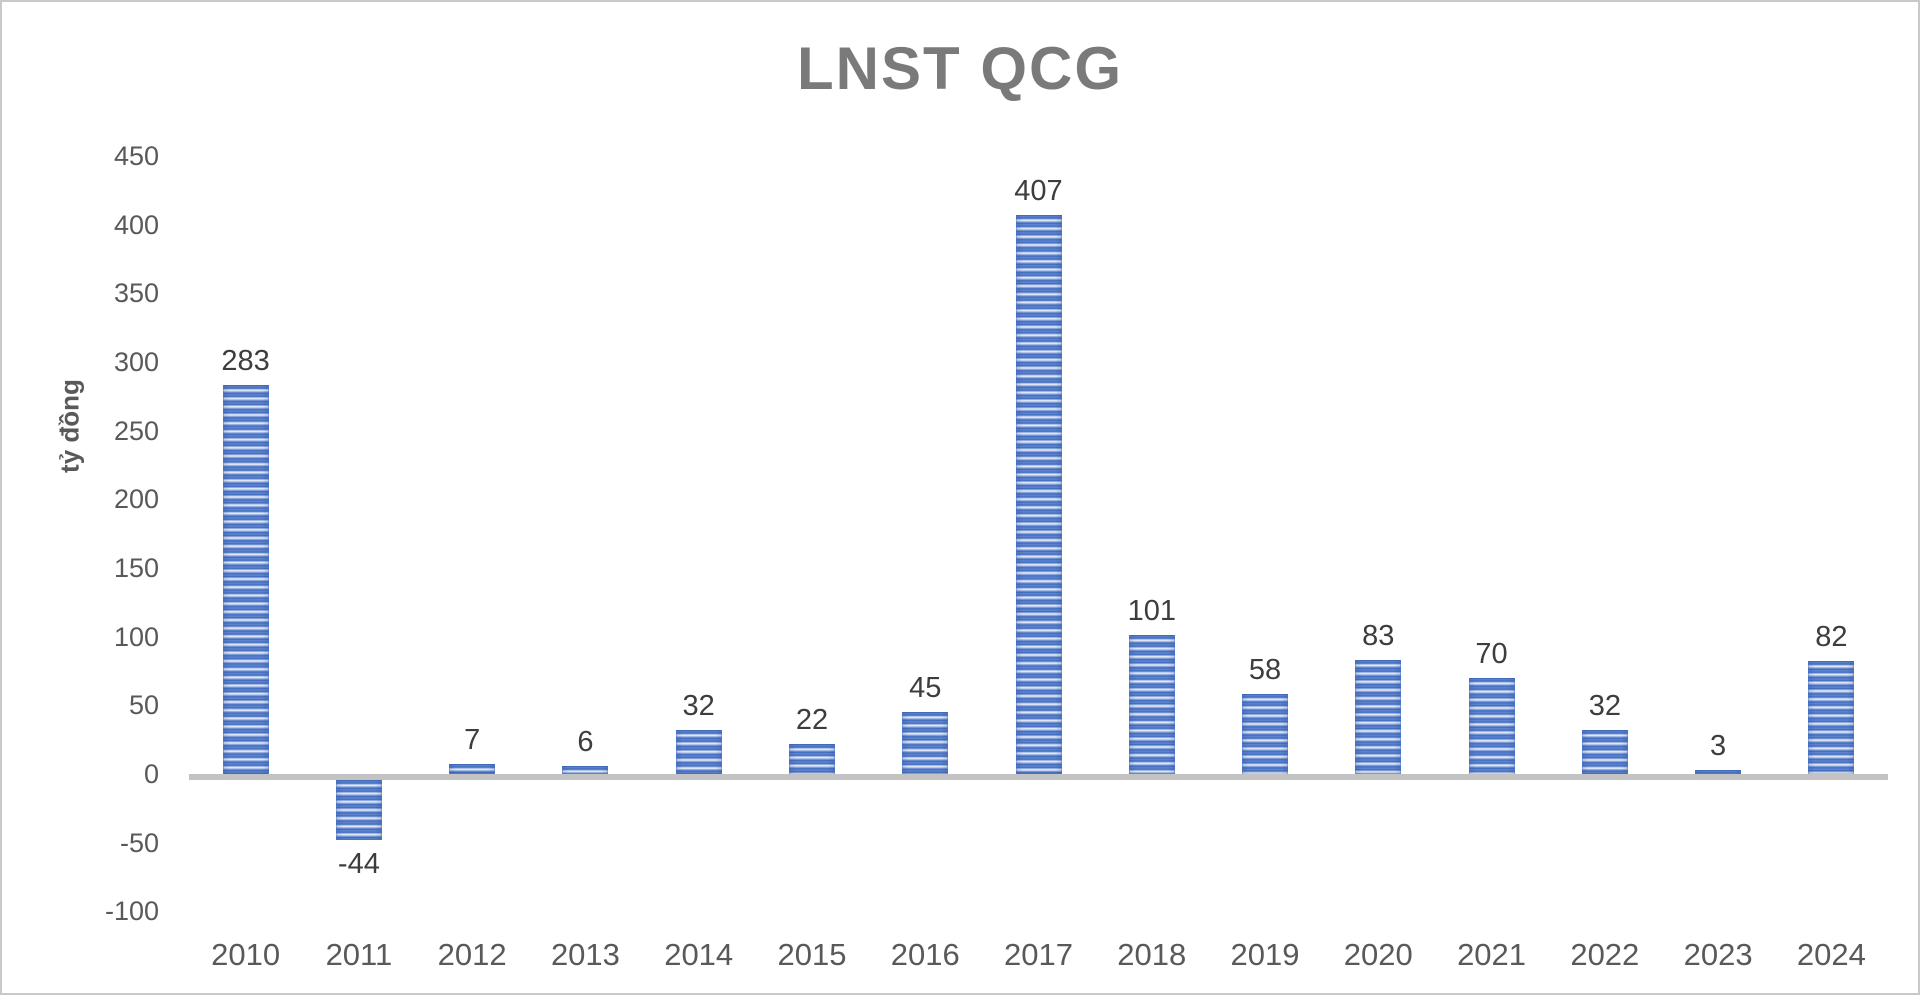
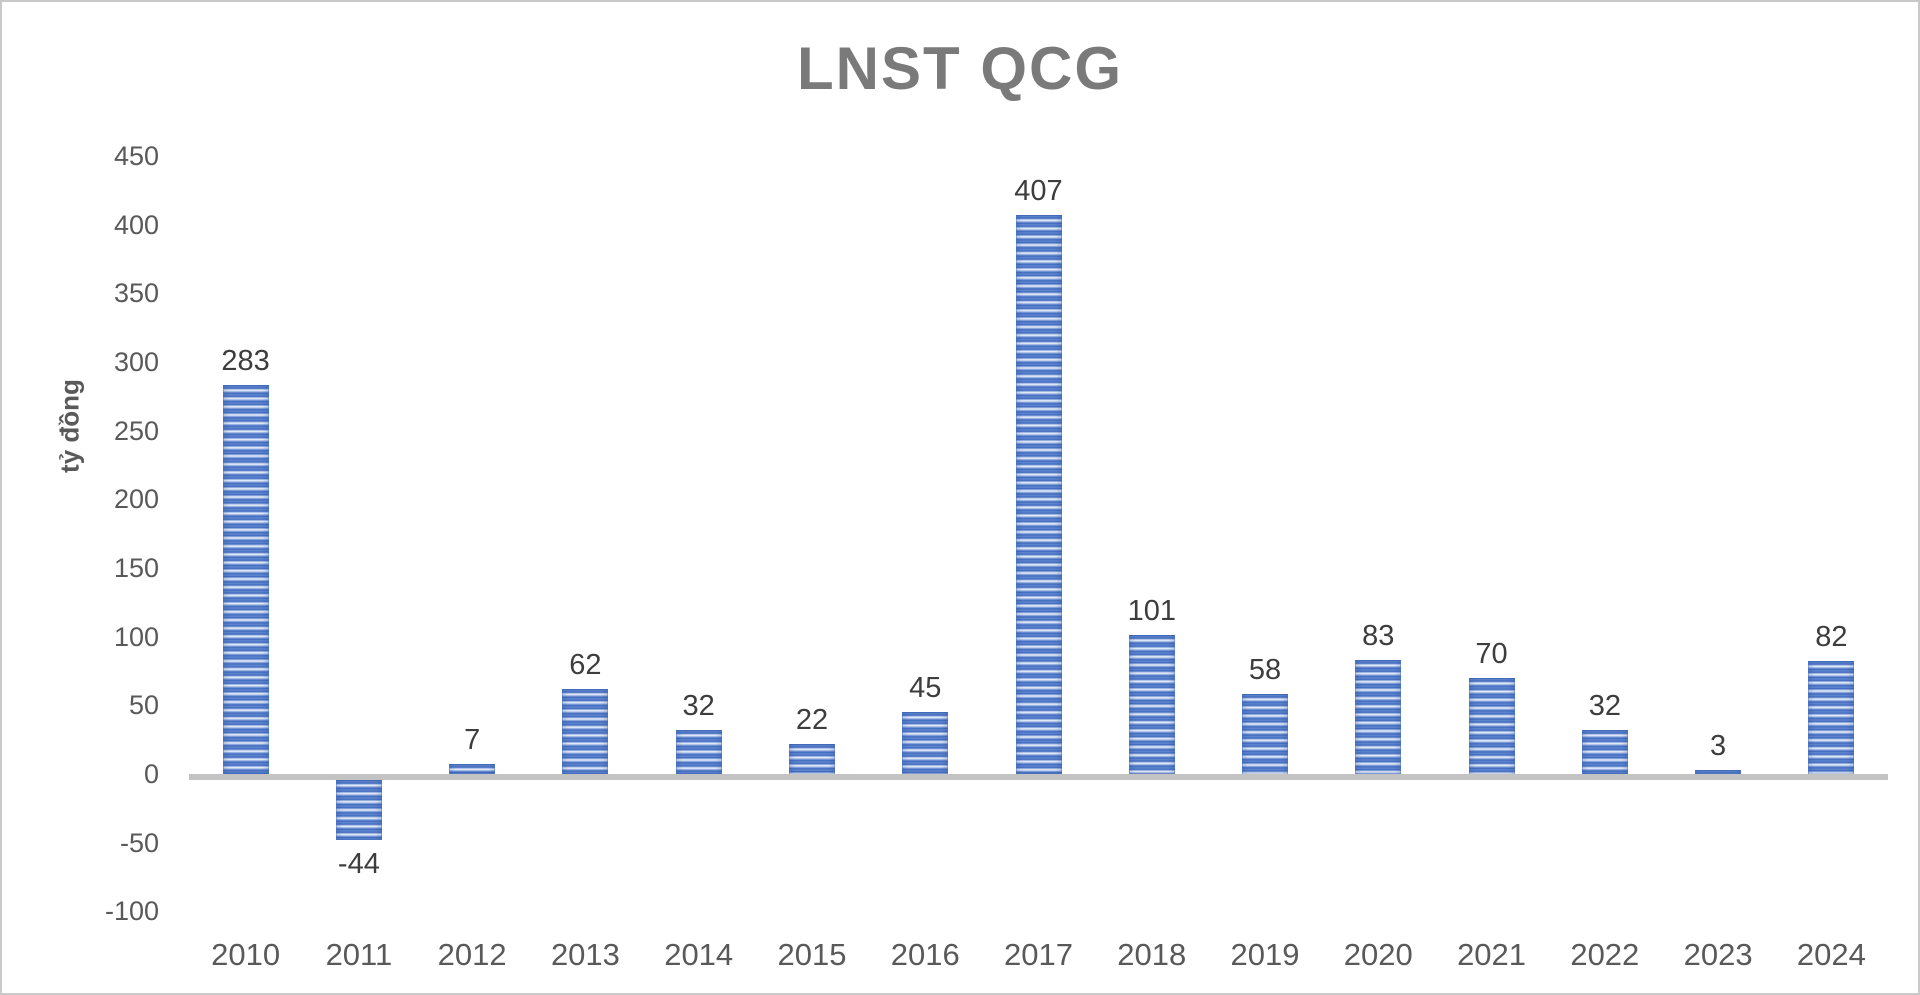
2013: 6 -> 62
